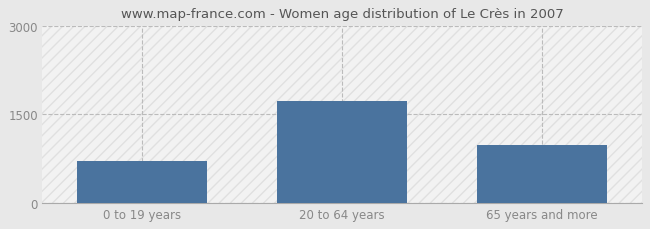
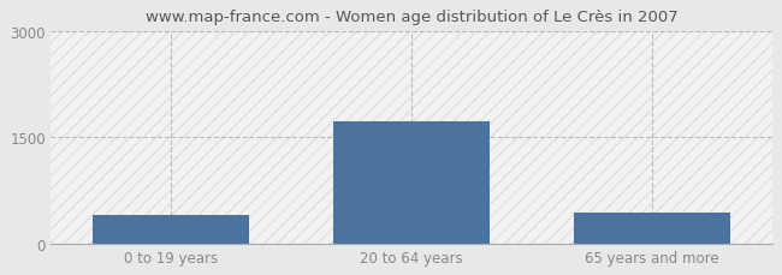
0 to 19 years: 700 -> 400
65 years and more: 980 -> 430
